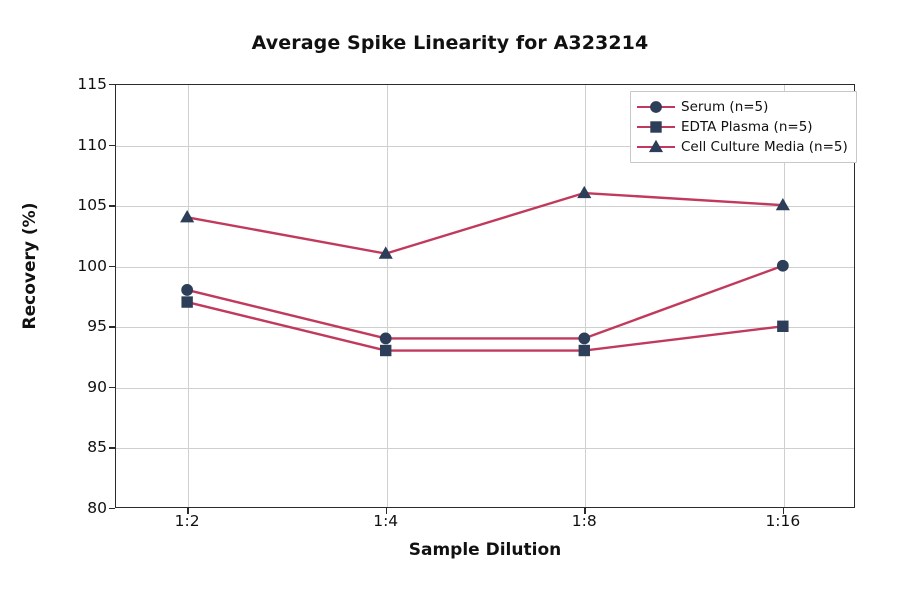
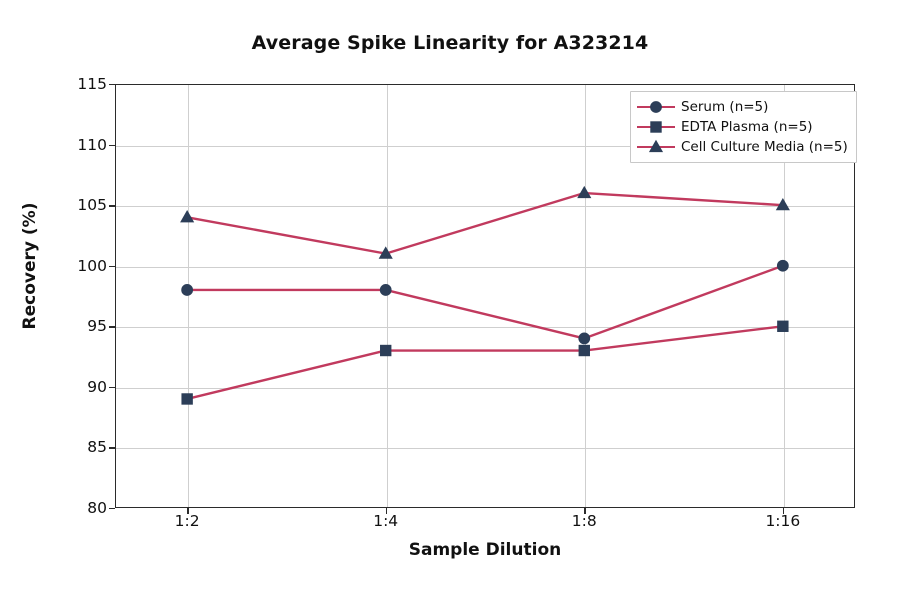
EDTA Plasma (n=5)/1:2: 97 -> 89
Serum (n=5)/1:4: 94 -> 98
